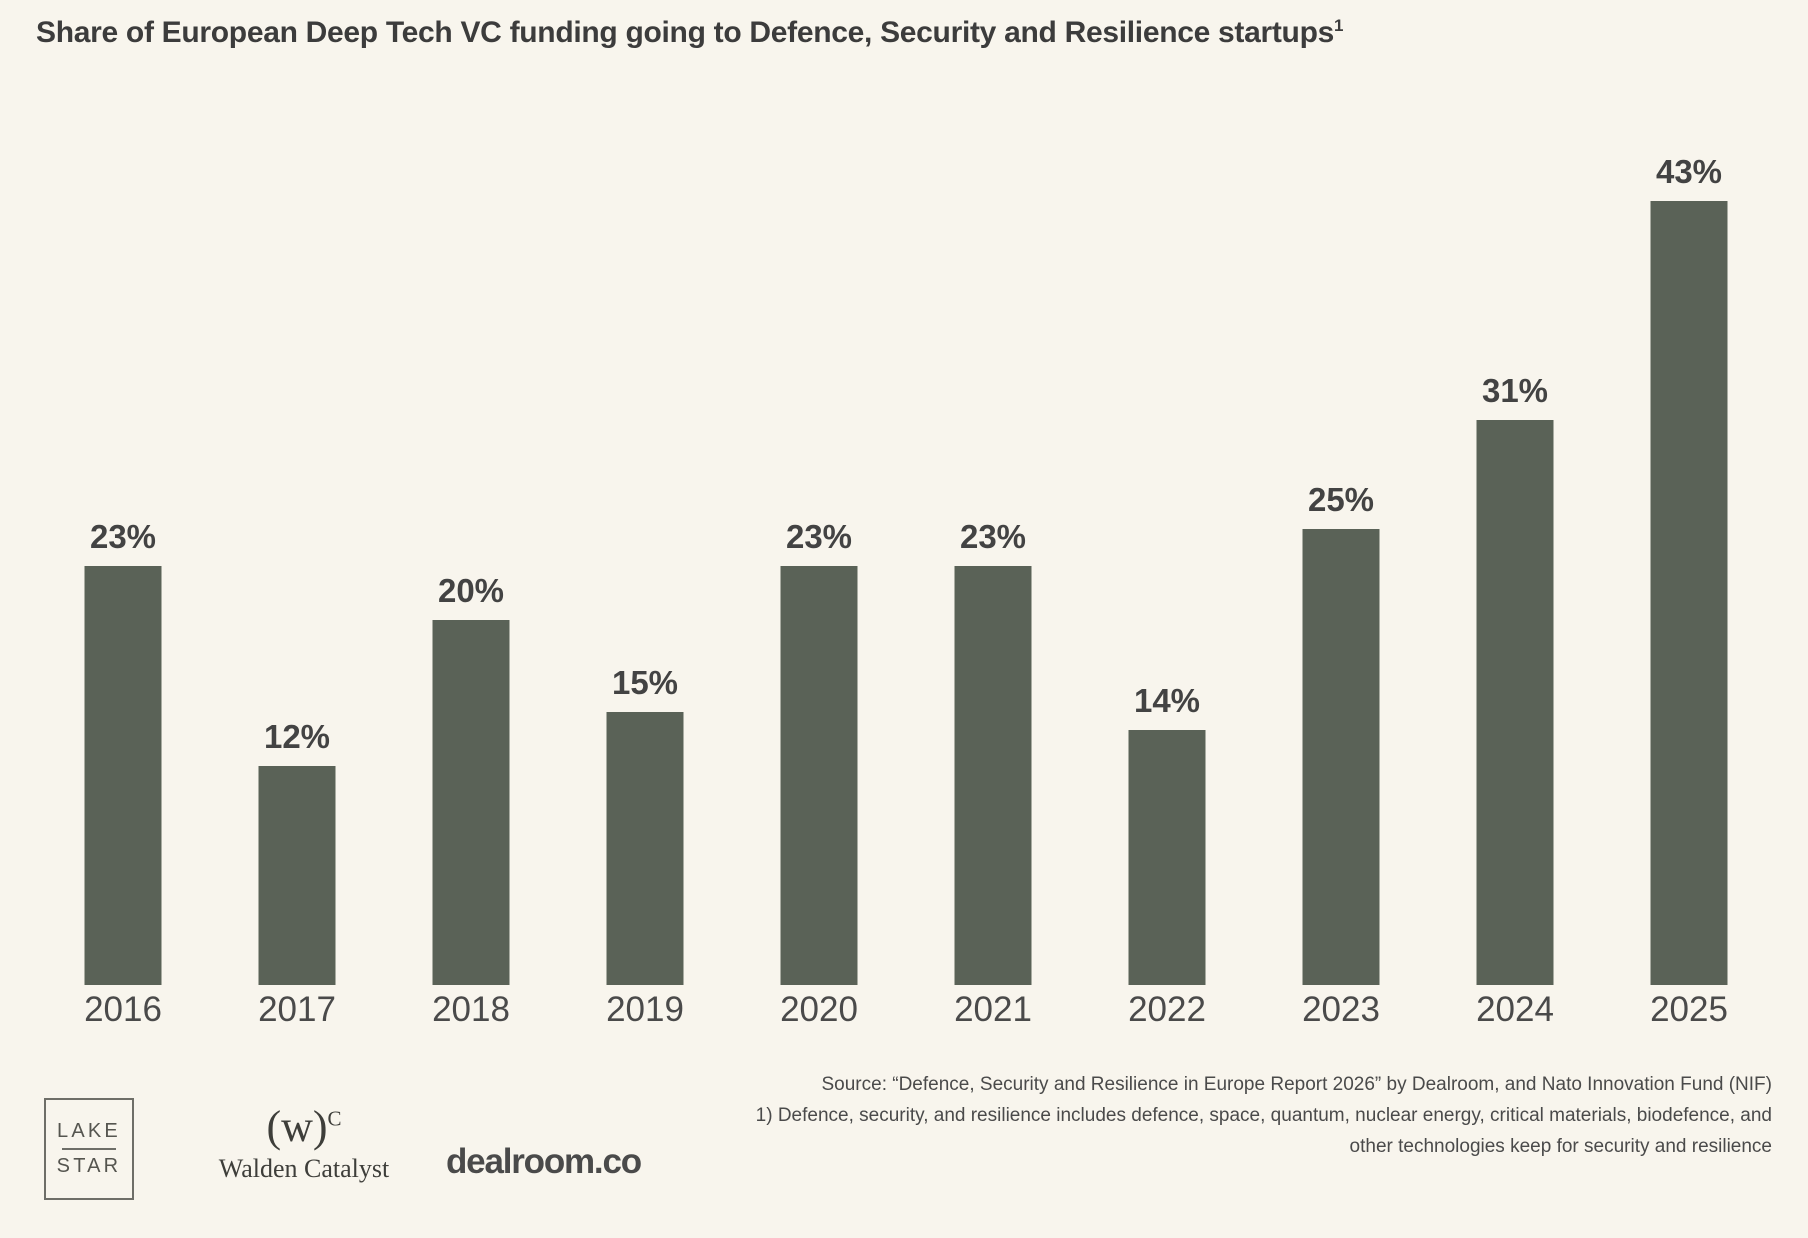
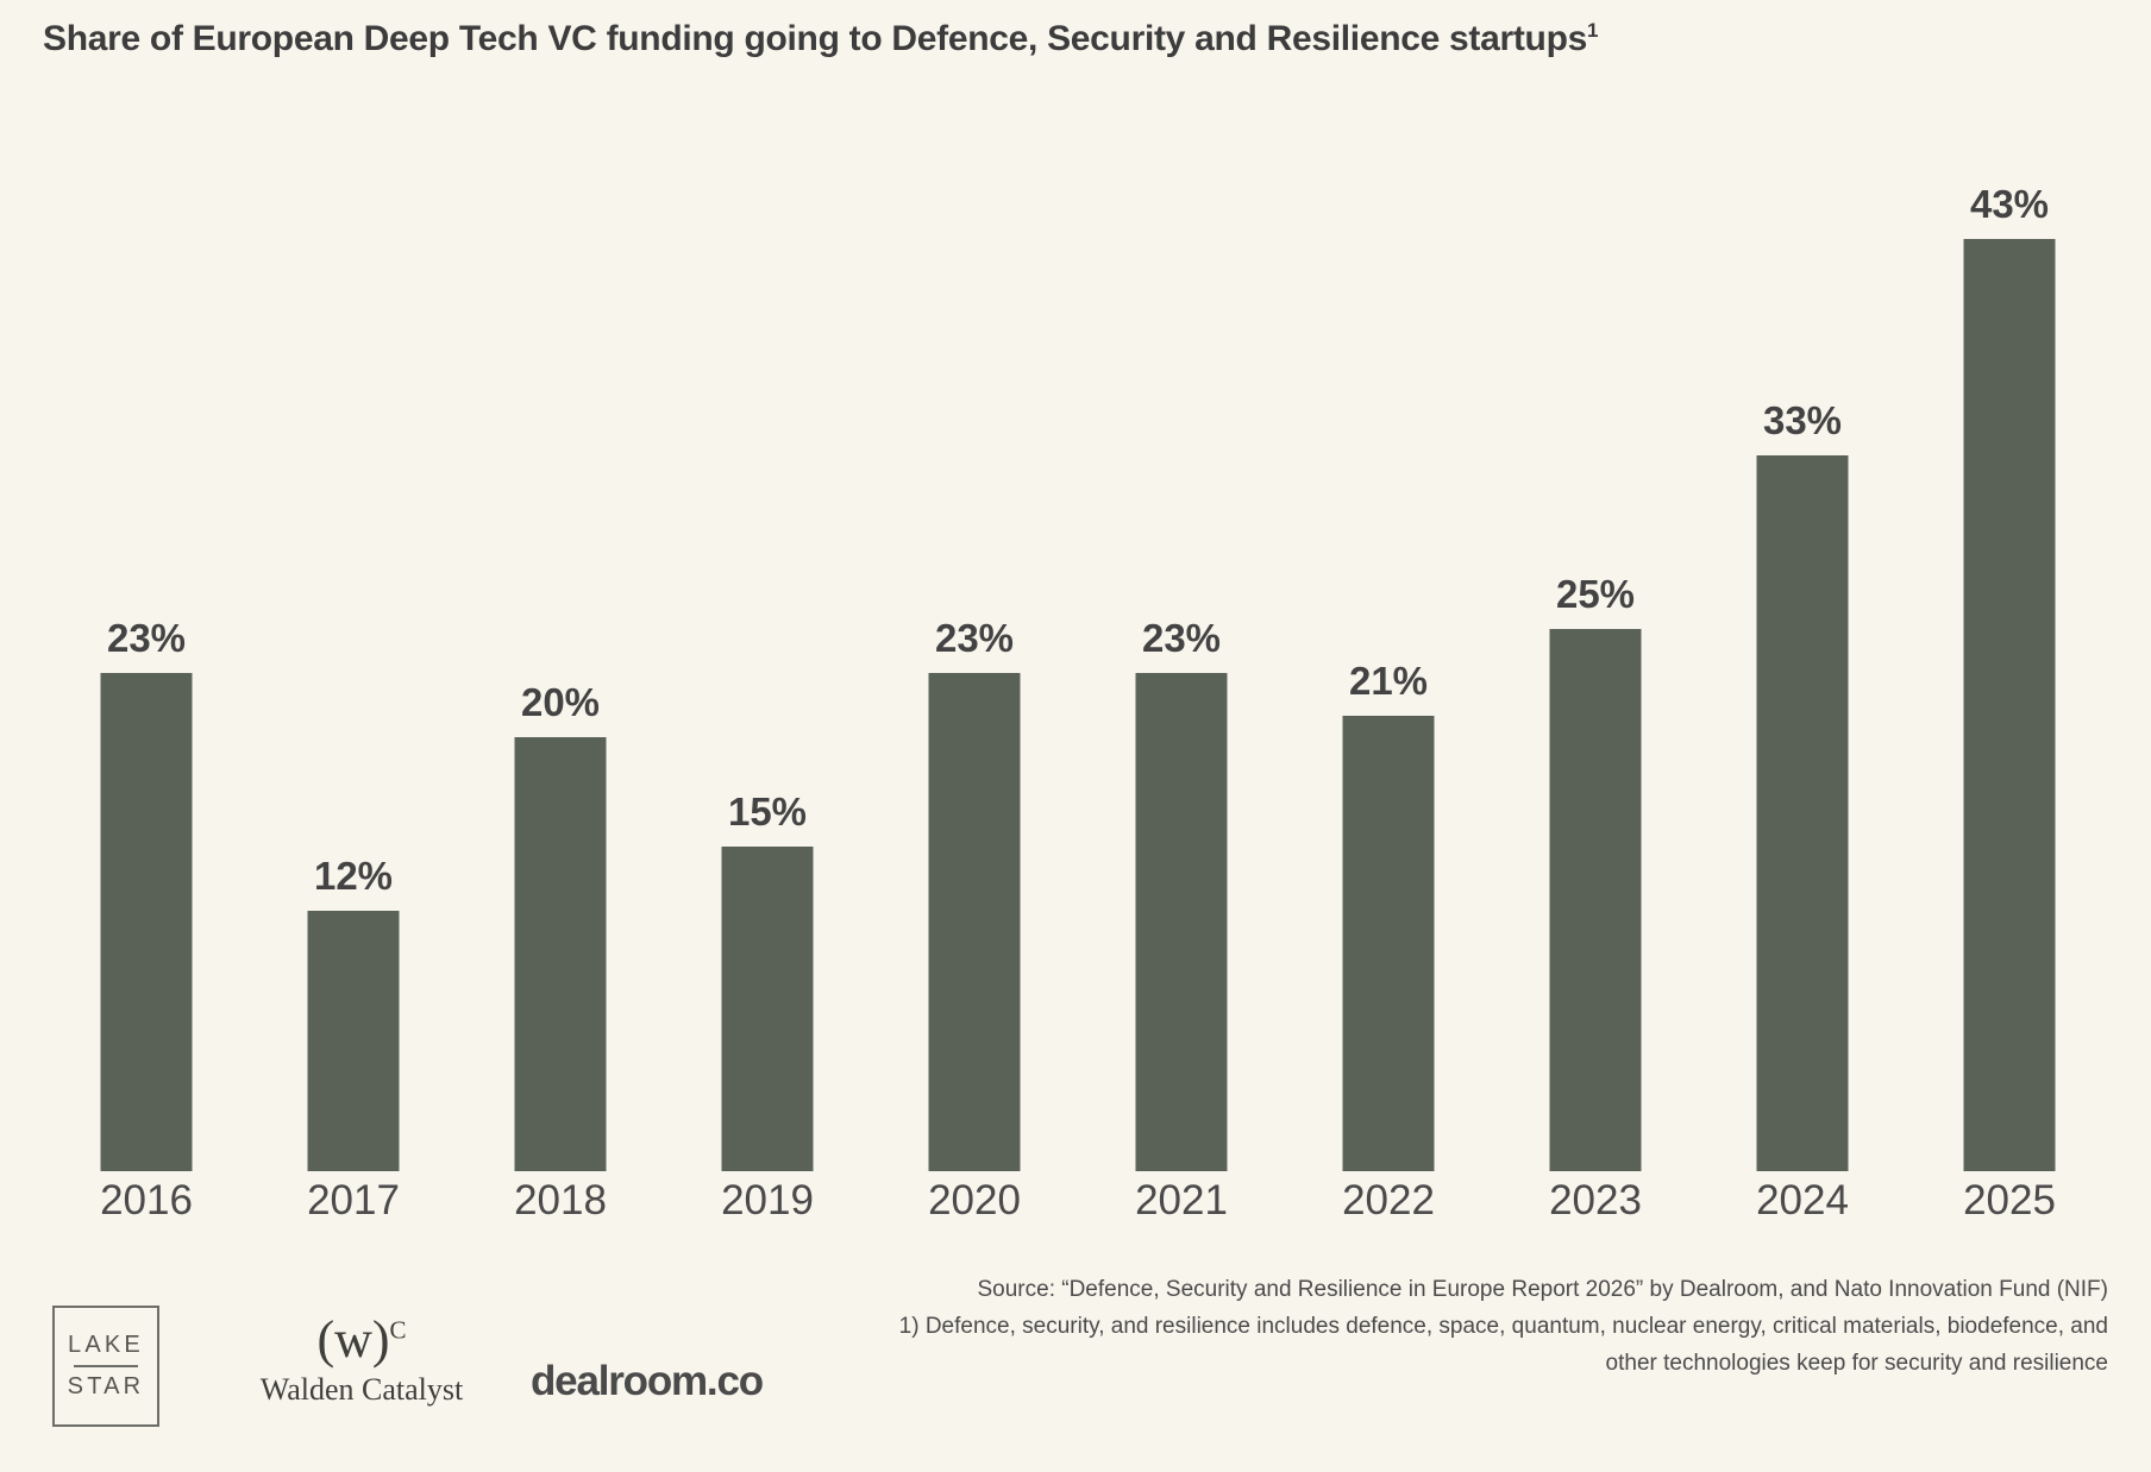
2022: 14% -> 21%
2024: 31% -> 33%
